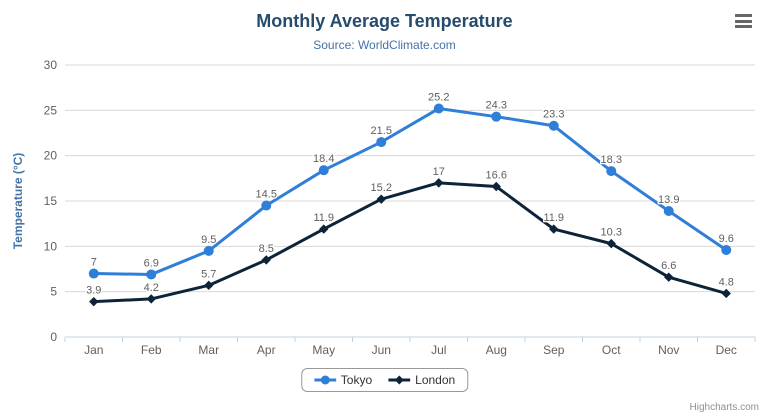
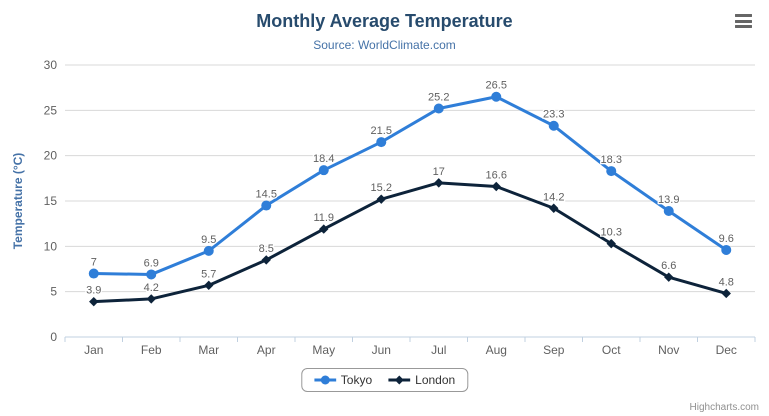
Tokyo/Aug: 24.3 -> 26.5
London/Sep: 11.9 -> 14.2
